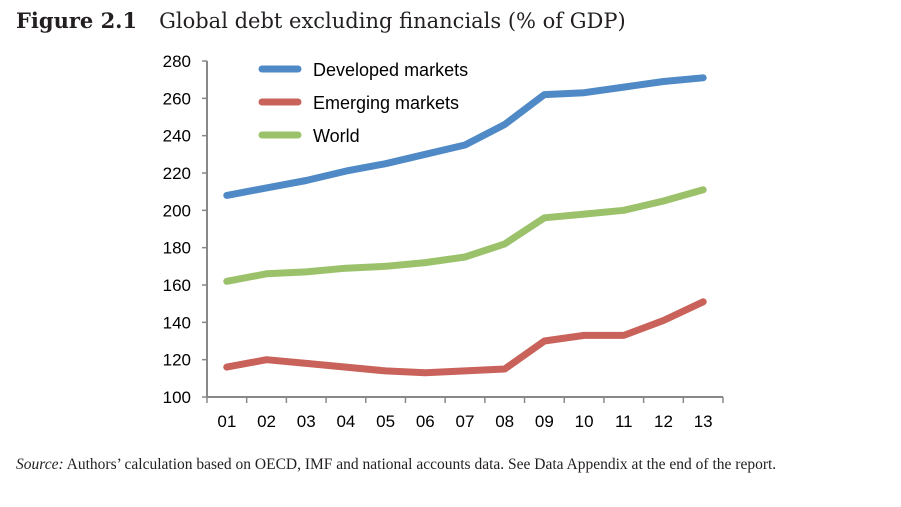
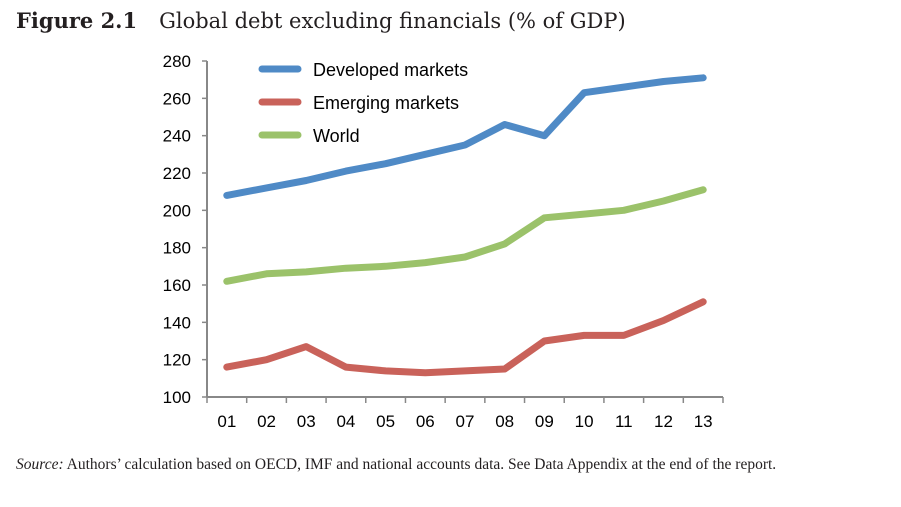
Emerging markets/03: 118 -> 127
Developed markets/09: 262 -> 240
